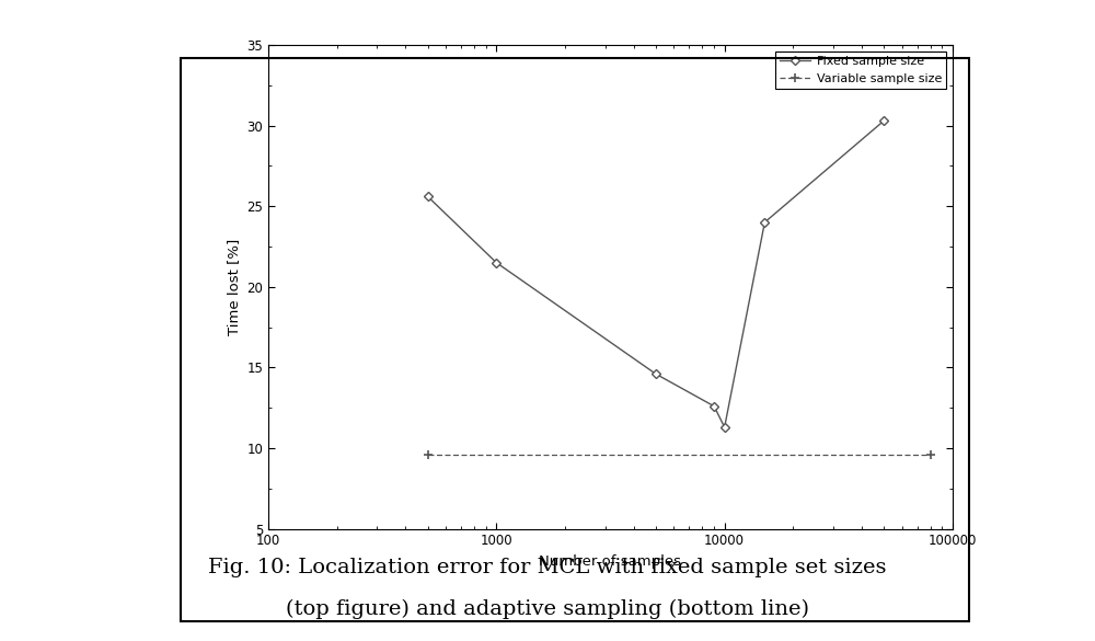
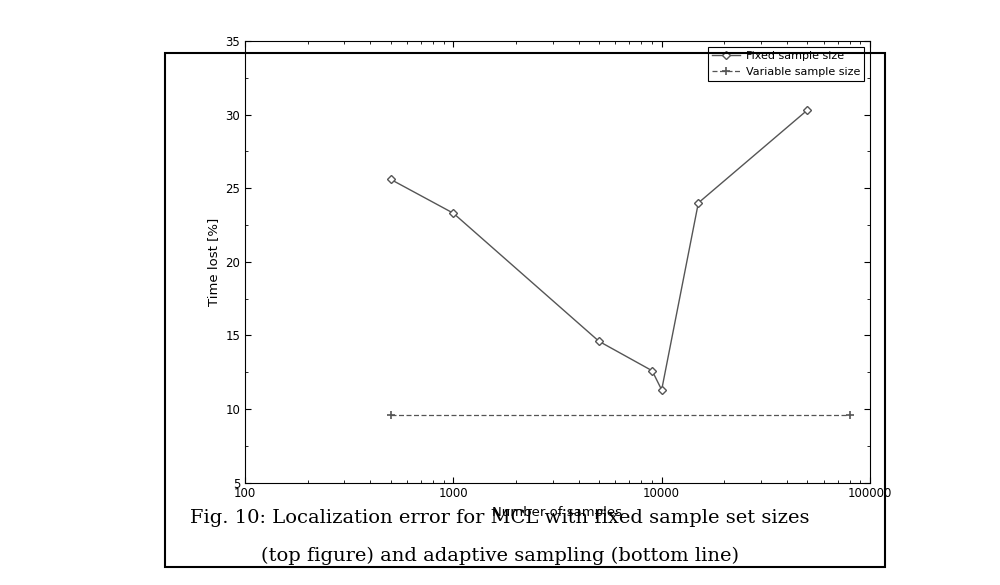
1000: 21.5 -> 23.3
